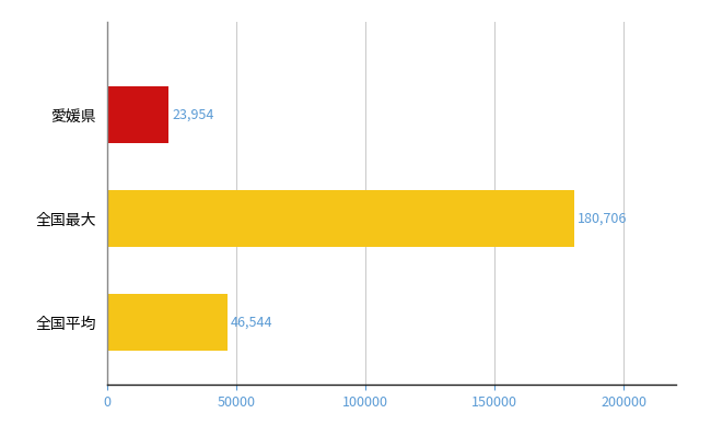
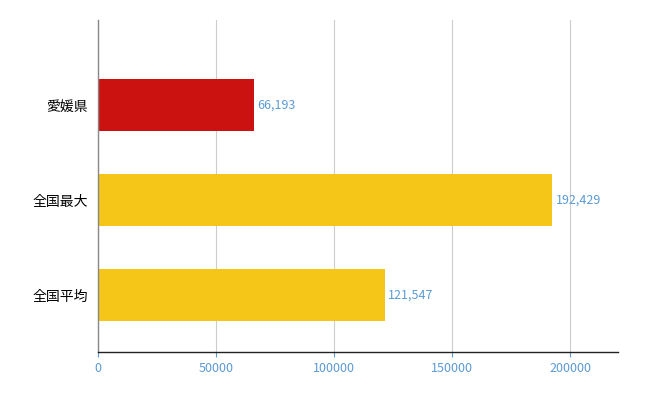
愛媛県: 23,954 -> 66,193
全国最大: 180,706 -> 192,429
全国平均: 46,544 -> 121,547
